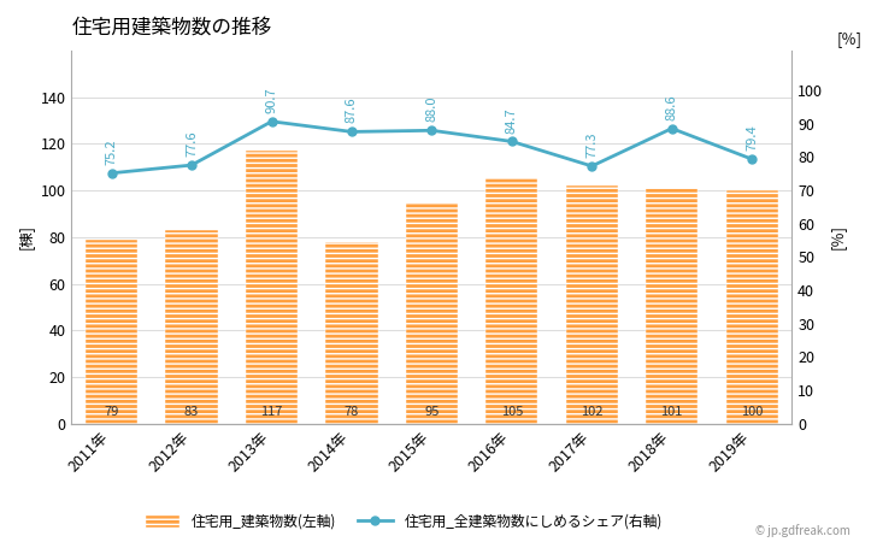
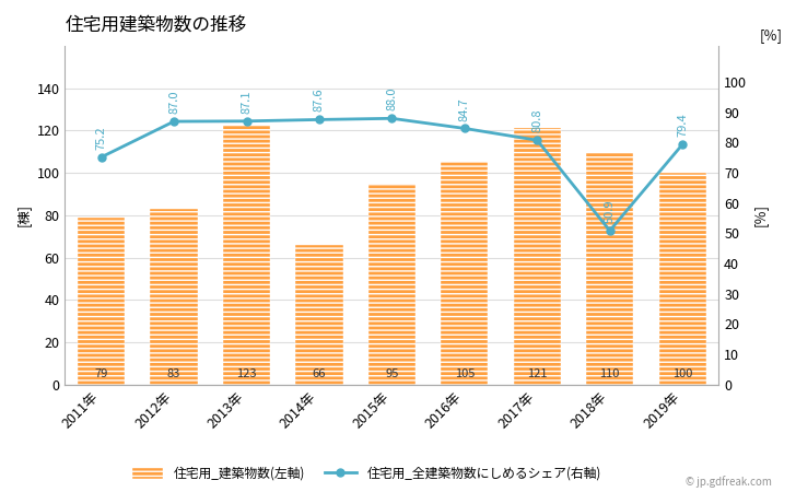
住宅用_全建築物数にしめるシェア(右軸)/2012年: 77.6 -> 87.0
住宅用_建築物数(左軸)/2013年: 117 -> 123
住宅用_全建築物数にしめるシェア(右軸)/2013年: 90.7 -> 87.1
住宅用_建築物数(左軸)/2014年: 78 -> 66
住宅用_建築物数(左軸)/2017年: 102 -> 121
住宅用_全建築物数にしめるシェア(右軸)/2017年: 77.3 -> 80.8
住宅用_建築物数(左軸)/2018年: 101 -> 110
住宅用_全建築物数にしめるシェア(右軸)/2018年: 88.6 -> 50.9
